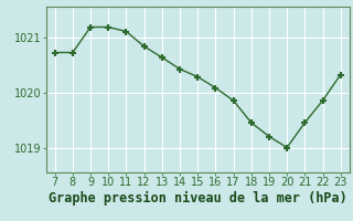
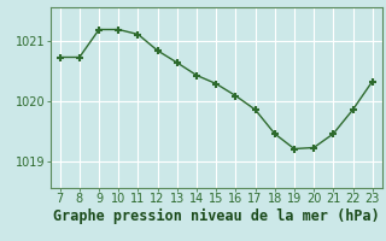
20: 1019.00 -> 1019.22
